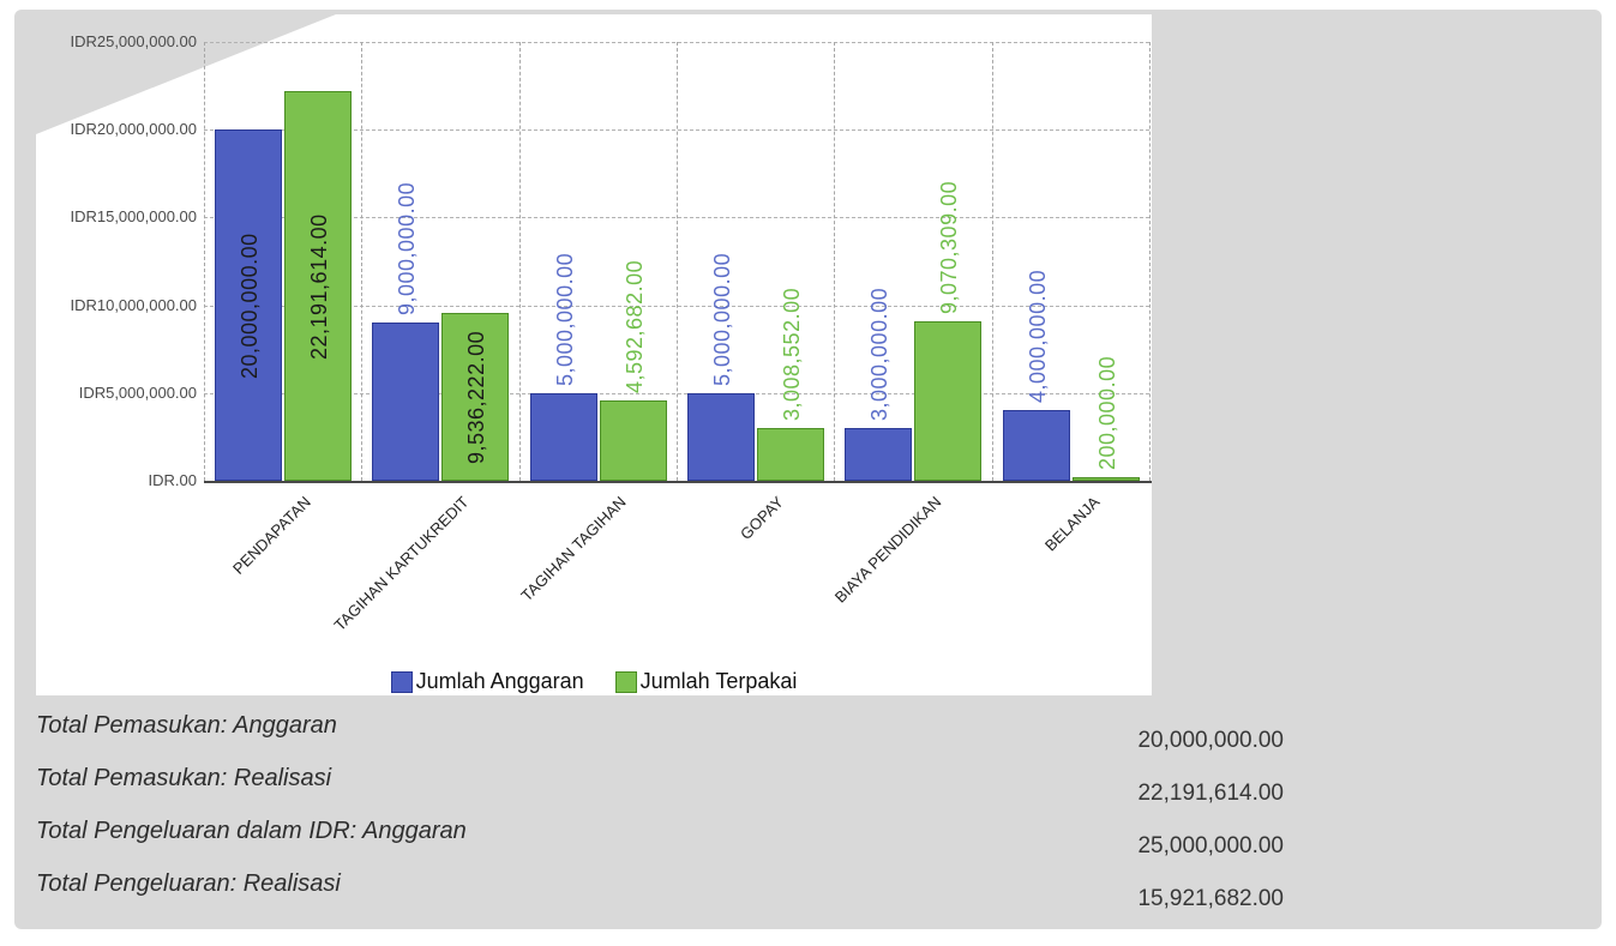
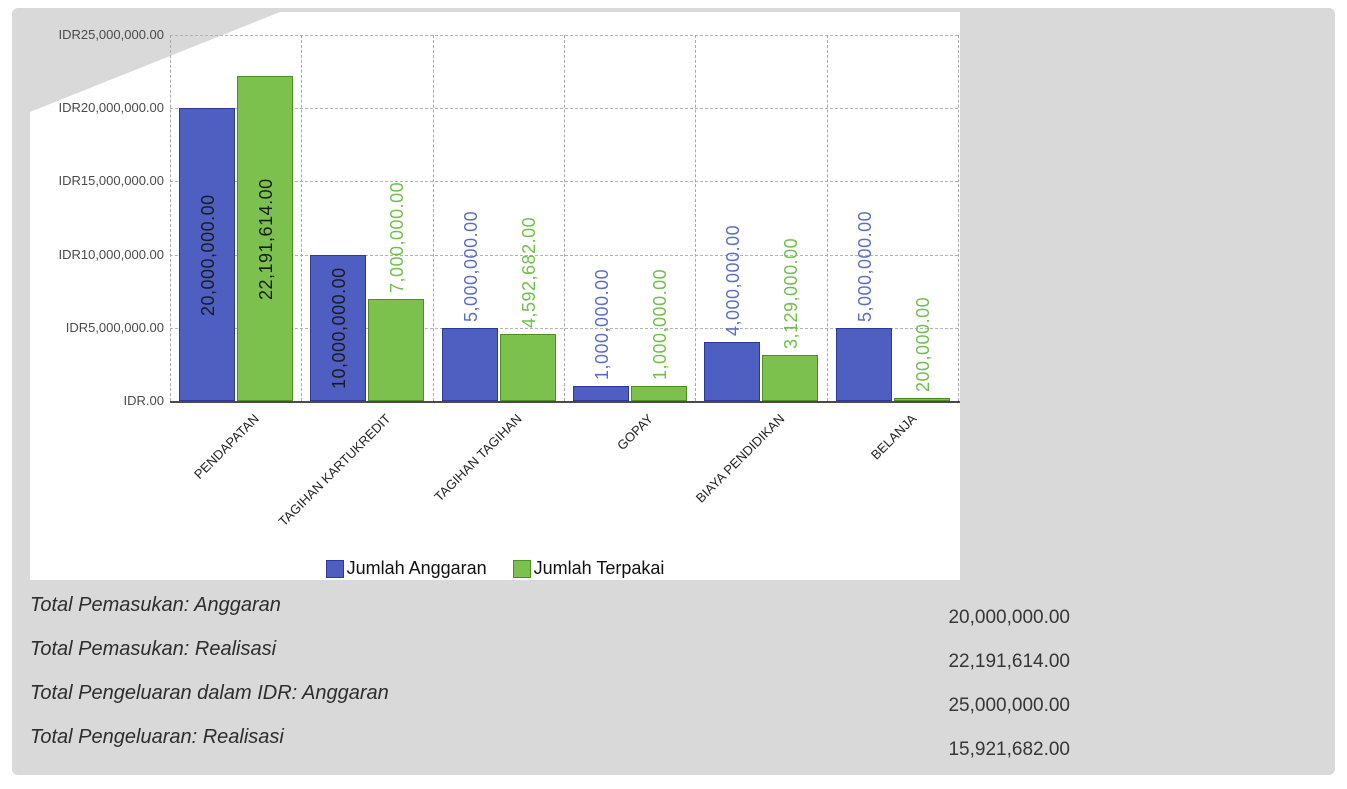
Jumlah Anggaran/TAGIHAN KARTUKREDIT: 9,000,000.00 -> 10,000,000.00
Jumlah Terpakai/TAGIHAN KARTUKREDIT: 9,536,222.00 -> 7,000,000.00
Jumlah Anggaran/GOPAY: 5,000,000.00 -> 1,000,000.00
Jumlah Terpakai/GOPAY: 3,008,552.00 -> 1,000,000.00
Jumlah Anggaran/BIAYA PENDIDIKAN: 3,000,000.00 -> 4,000,000.00
Jumlah Terpakai/BIAYA PENDIDIKAN: 9,070,309.00 -> 3,129,000.00
Jumlah Anggaran/BELANJA: 4,000,000.00 -> 5,000,000.00
